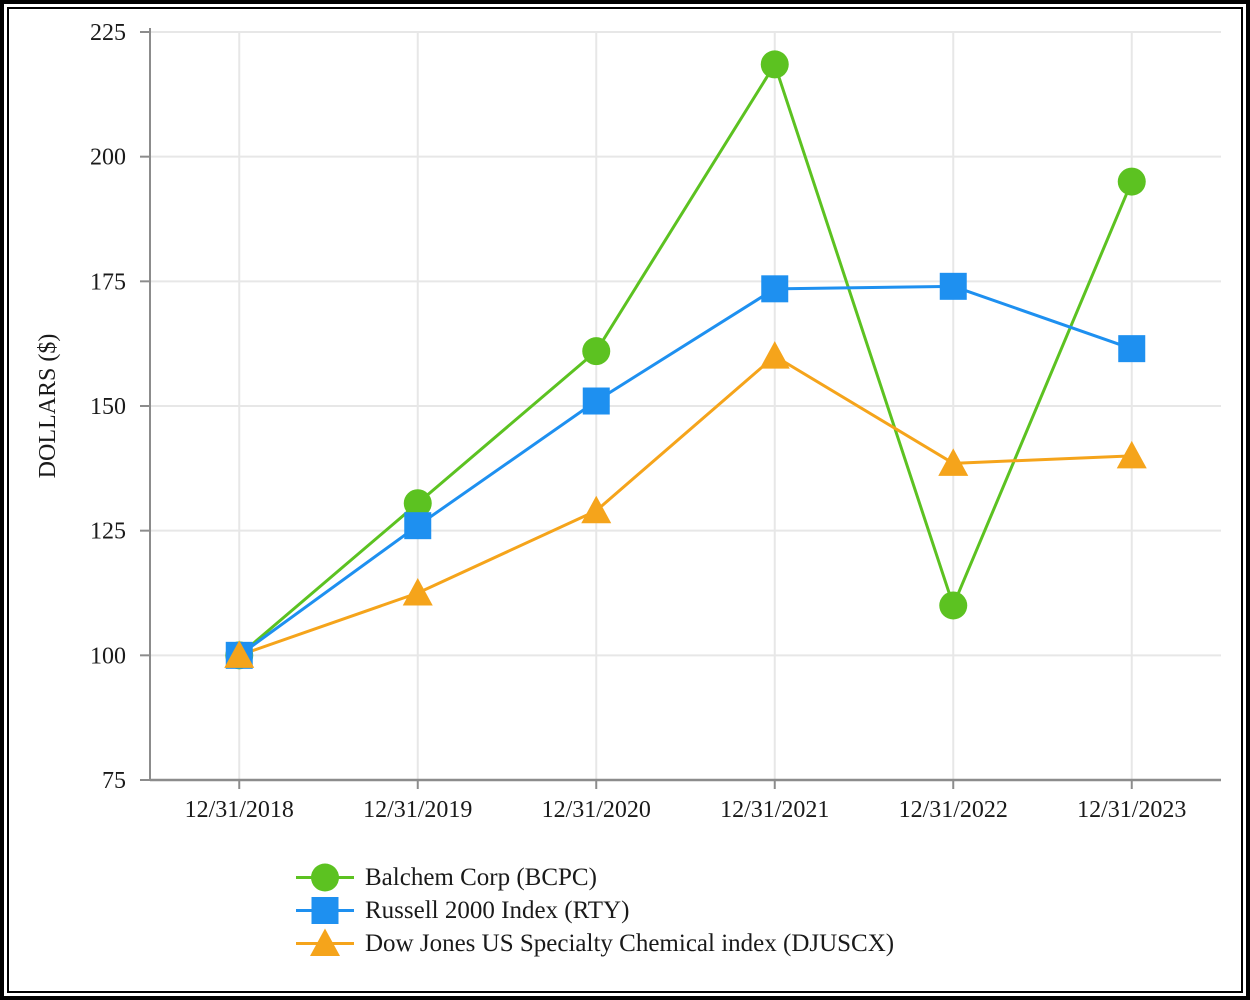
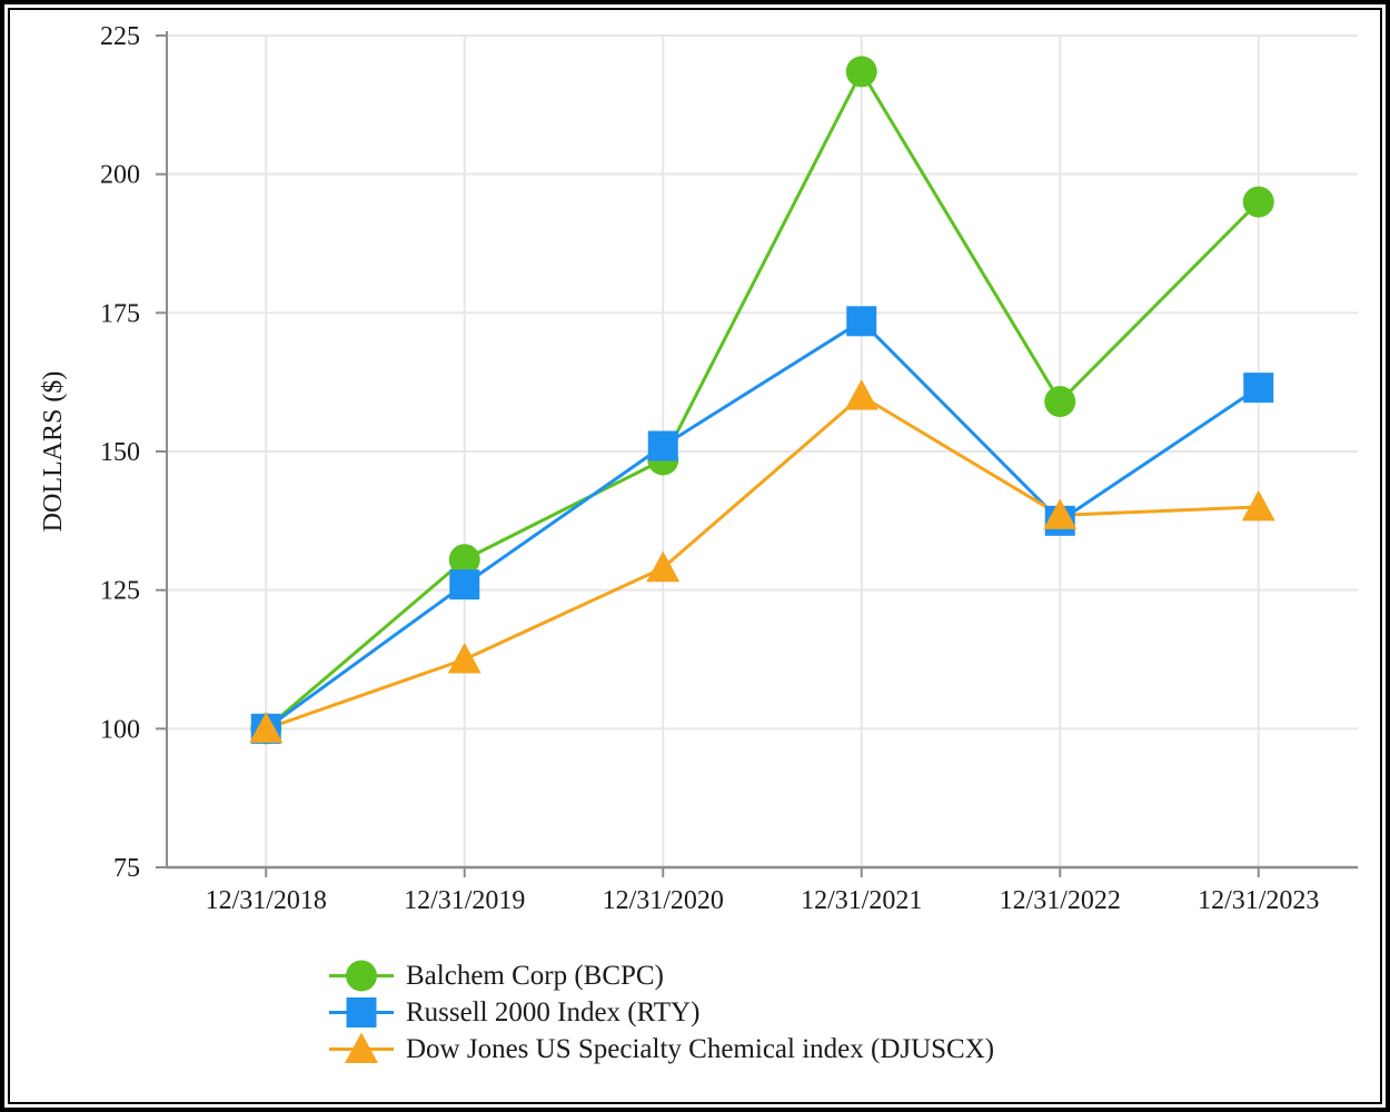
Balchem Corp (BCPC)/12/31/2020: 161 -> 148
Balchem Corp (BCPC)/12/31/2022: 110 -> 159
Russell 2000 Index (RTY)/12/31/2022: 174 -> 138
